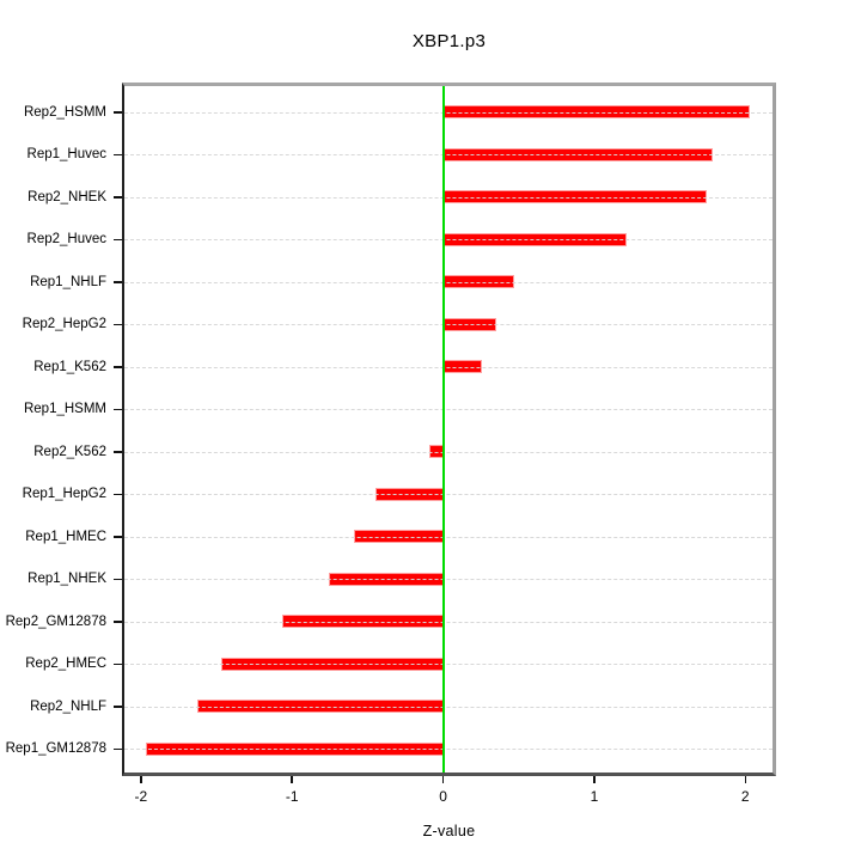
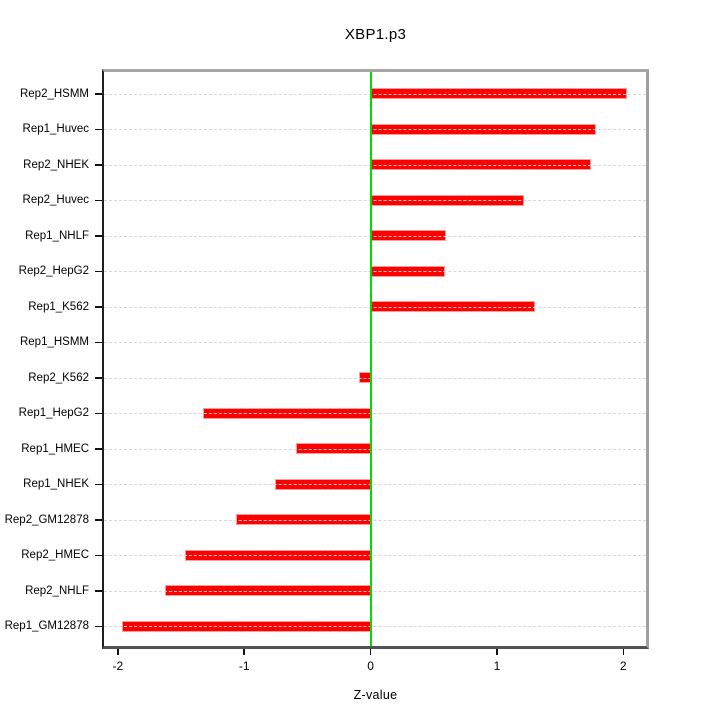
Rep1_NHLF: 0.46 -> 0.59
Rep2_HepG2: 0.34 -> 0.58
Rep1_K562: 0.25 -> 1.29
Rep1_HepG2: -0.44 -> -1.32
